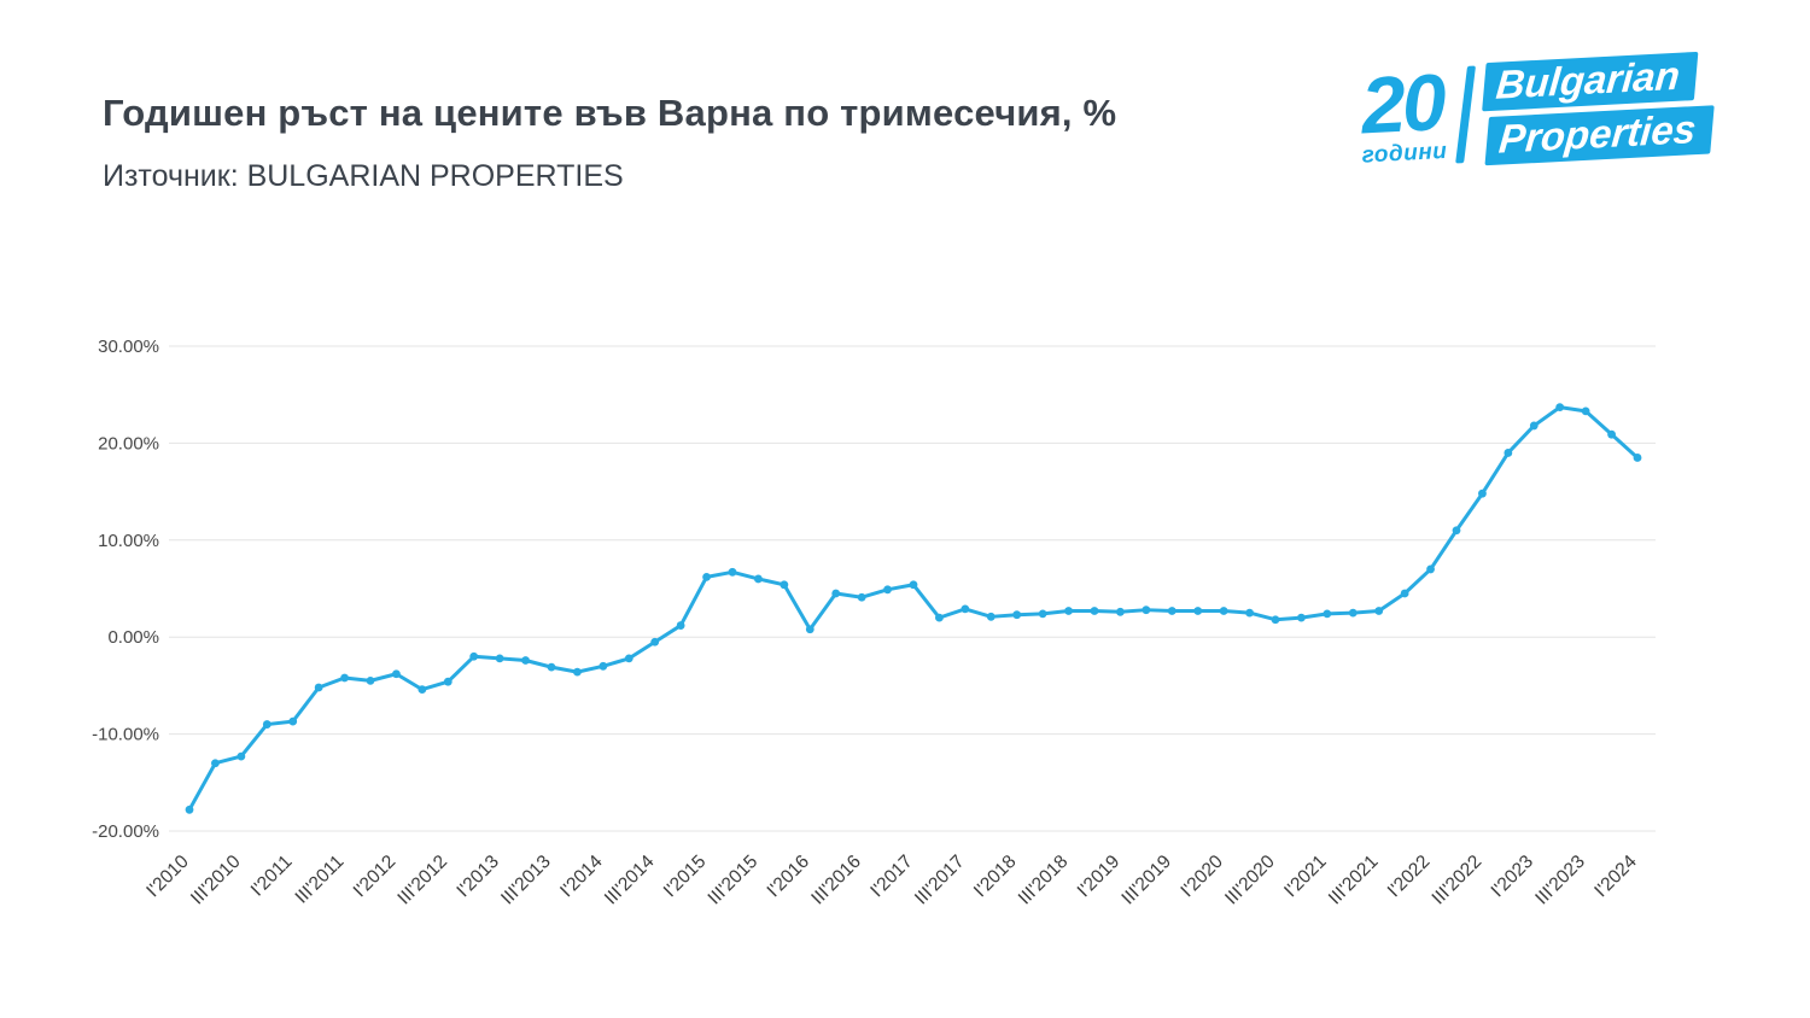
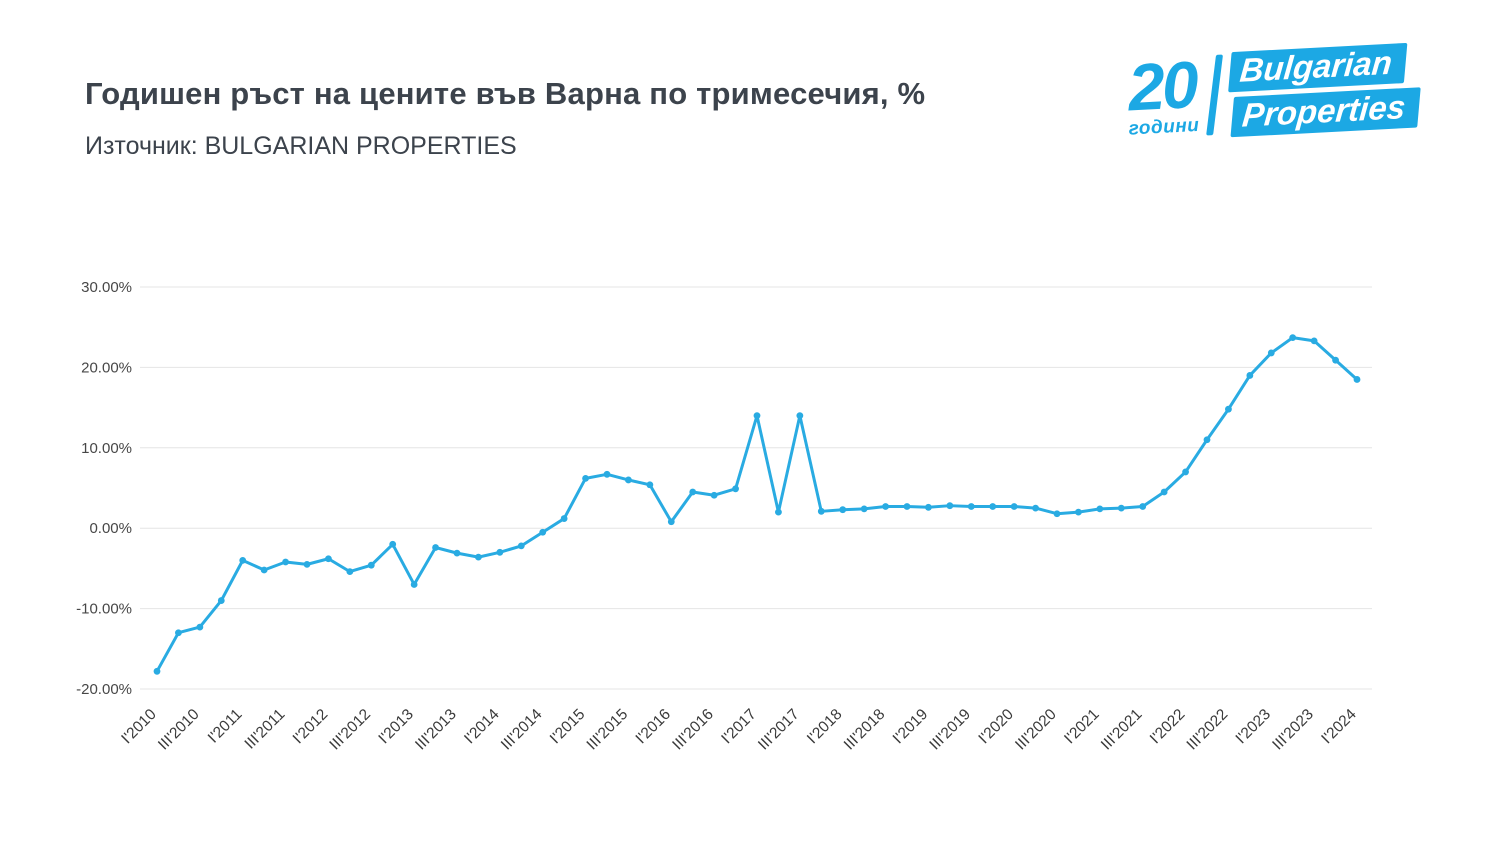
I'2011: -9% -> -4%
I'2013: -2% -> -7%
I'2017: 5% -> 14%
III'2017: 3% -> 14%
